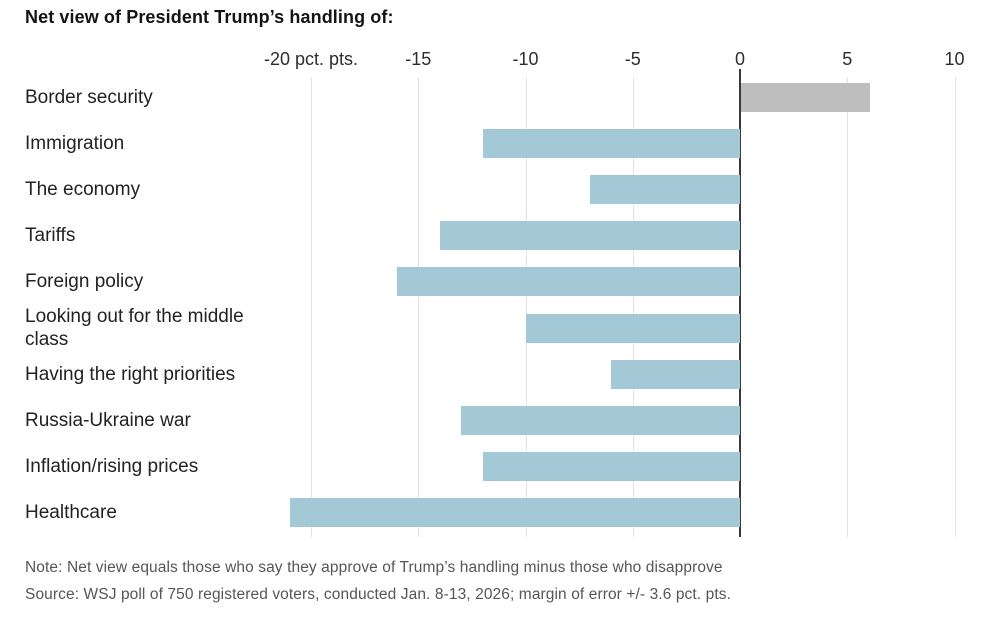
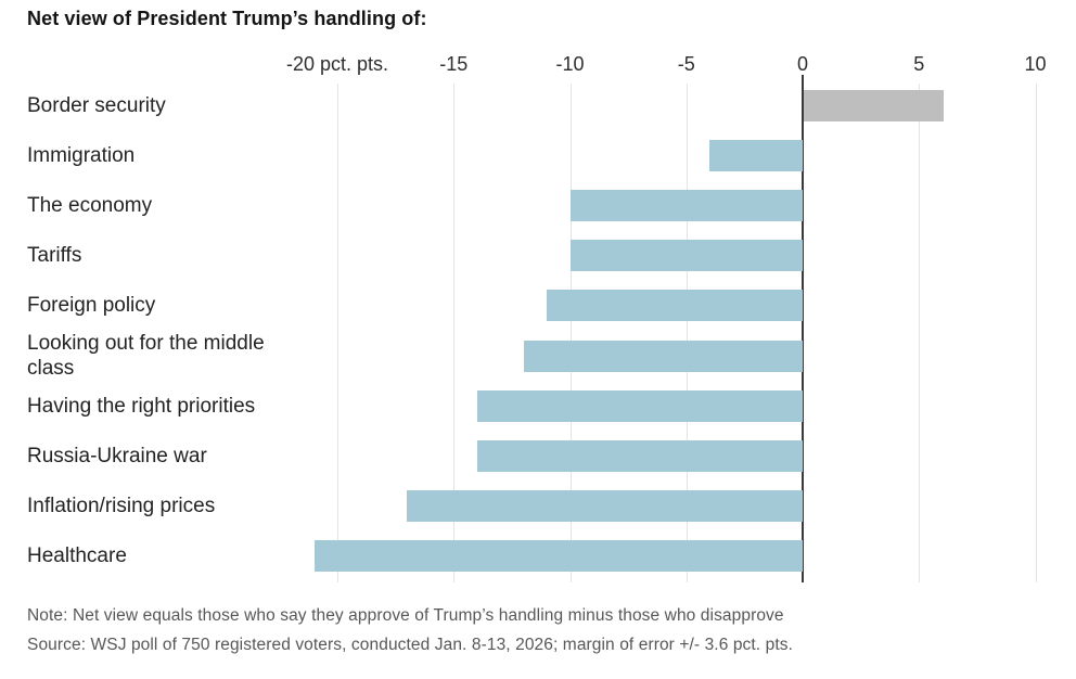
Immigration: -12 -> -4
The economy: -7 -> -10
Tariffs: -14 -> -10
Foreign policy: -16 -> -11
Looking out for the middle class: -10 -> -12
Having the right priorities: -6 -> -14
Russia-Ukraine war: -13 -> -14
Inflation/rising prices: -12 -> -17
